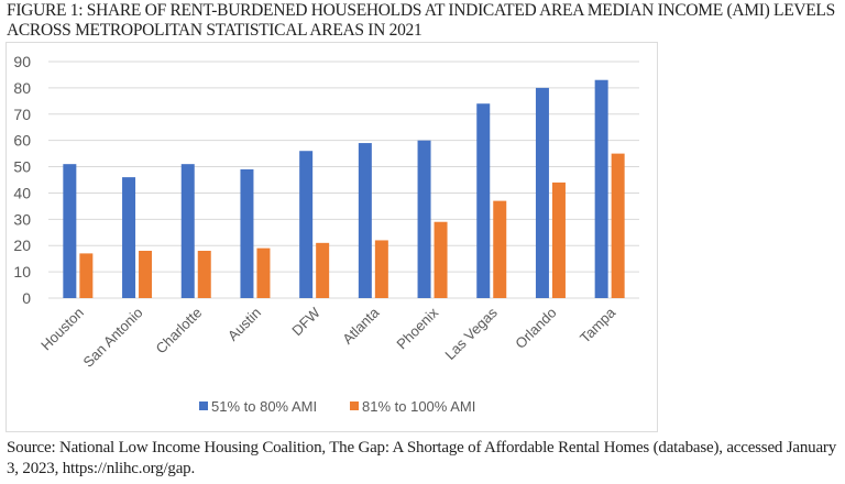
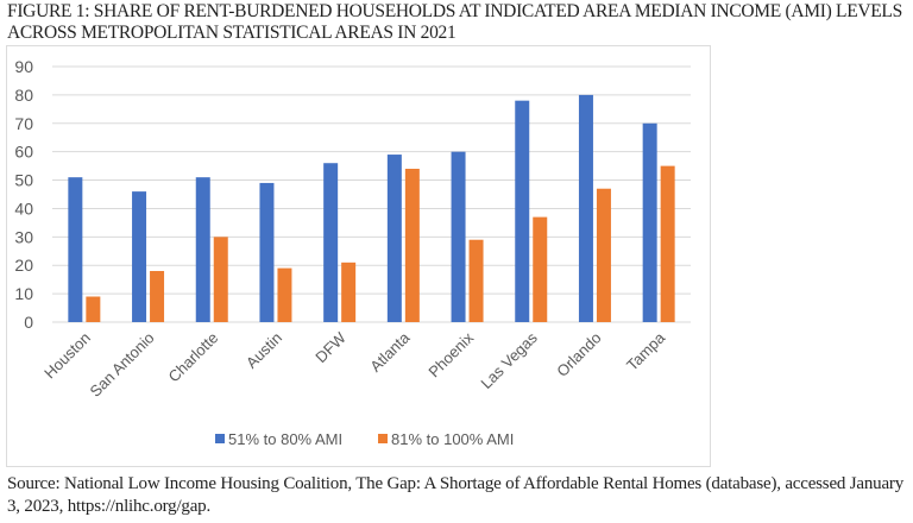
81% to 100% AMI/Houston: 17 -> 9
81% to 100% AMI/Charlotte: 18 -> 30
81% to 100% AMI/Atlanta: 22 -> 54
51% to 80% AMI/Las Vegas: 74 -> 78
81% to 100% AMI/Orlando: 44 -> 47
51% to 80% AMI/Tampa: 83 -> 70
